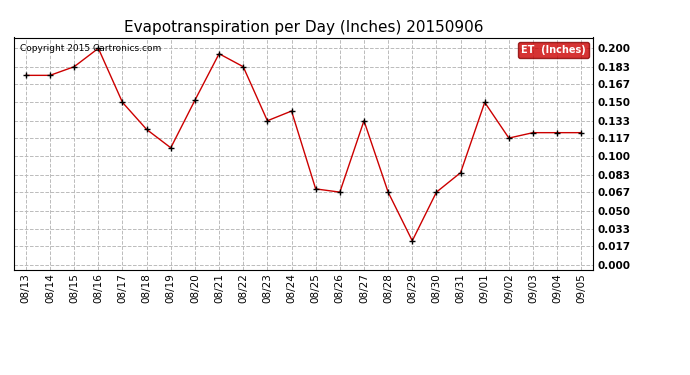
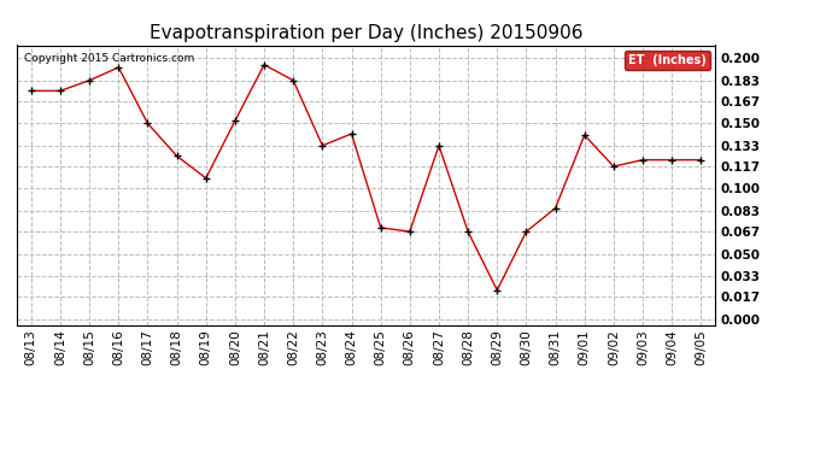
08/16: 0.200 -> 0.193
09/01: 0.150 -> 0.141
